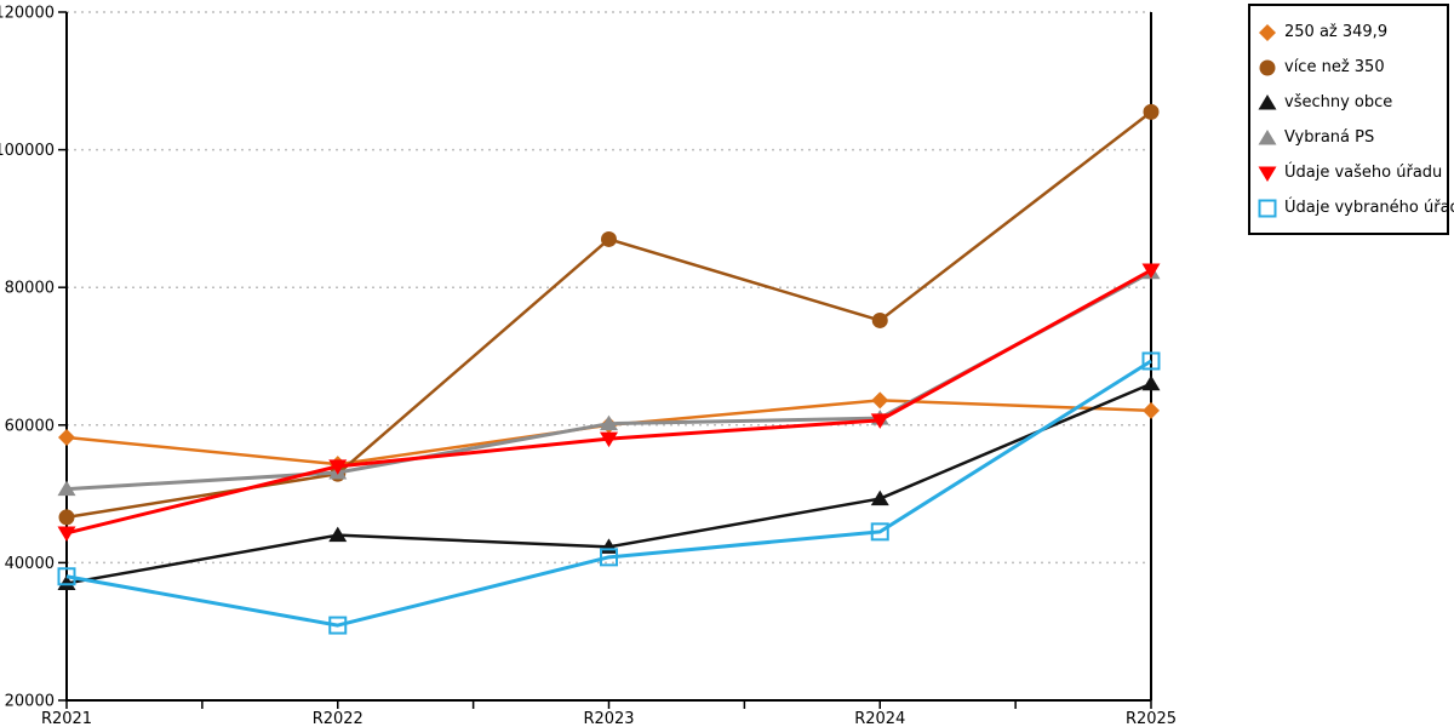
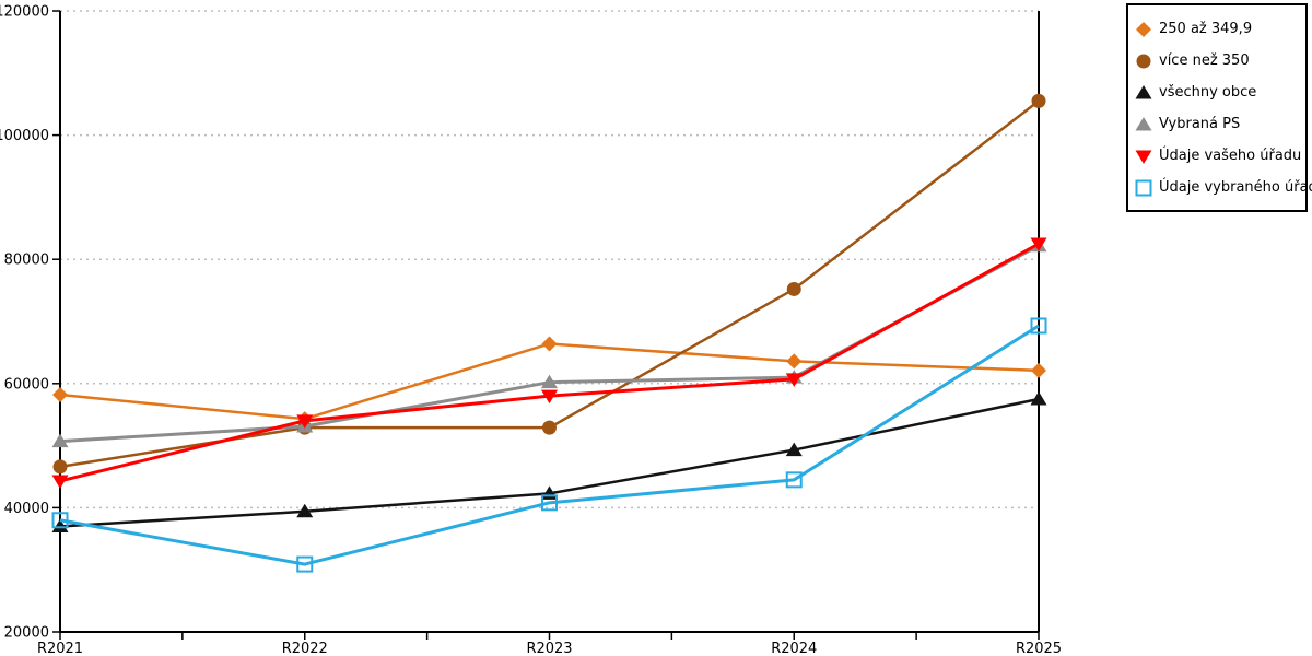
všechny obce/R2022: 44000 -> 39000
250 až 349,9/R2023: 60000 -> 66000
více než 350/R2023: 87000 -> 53000
všechny obce/R2025: 66000 -> 58000
